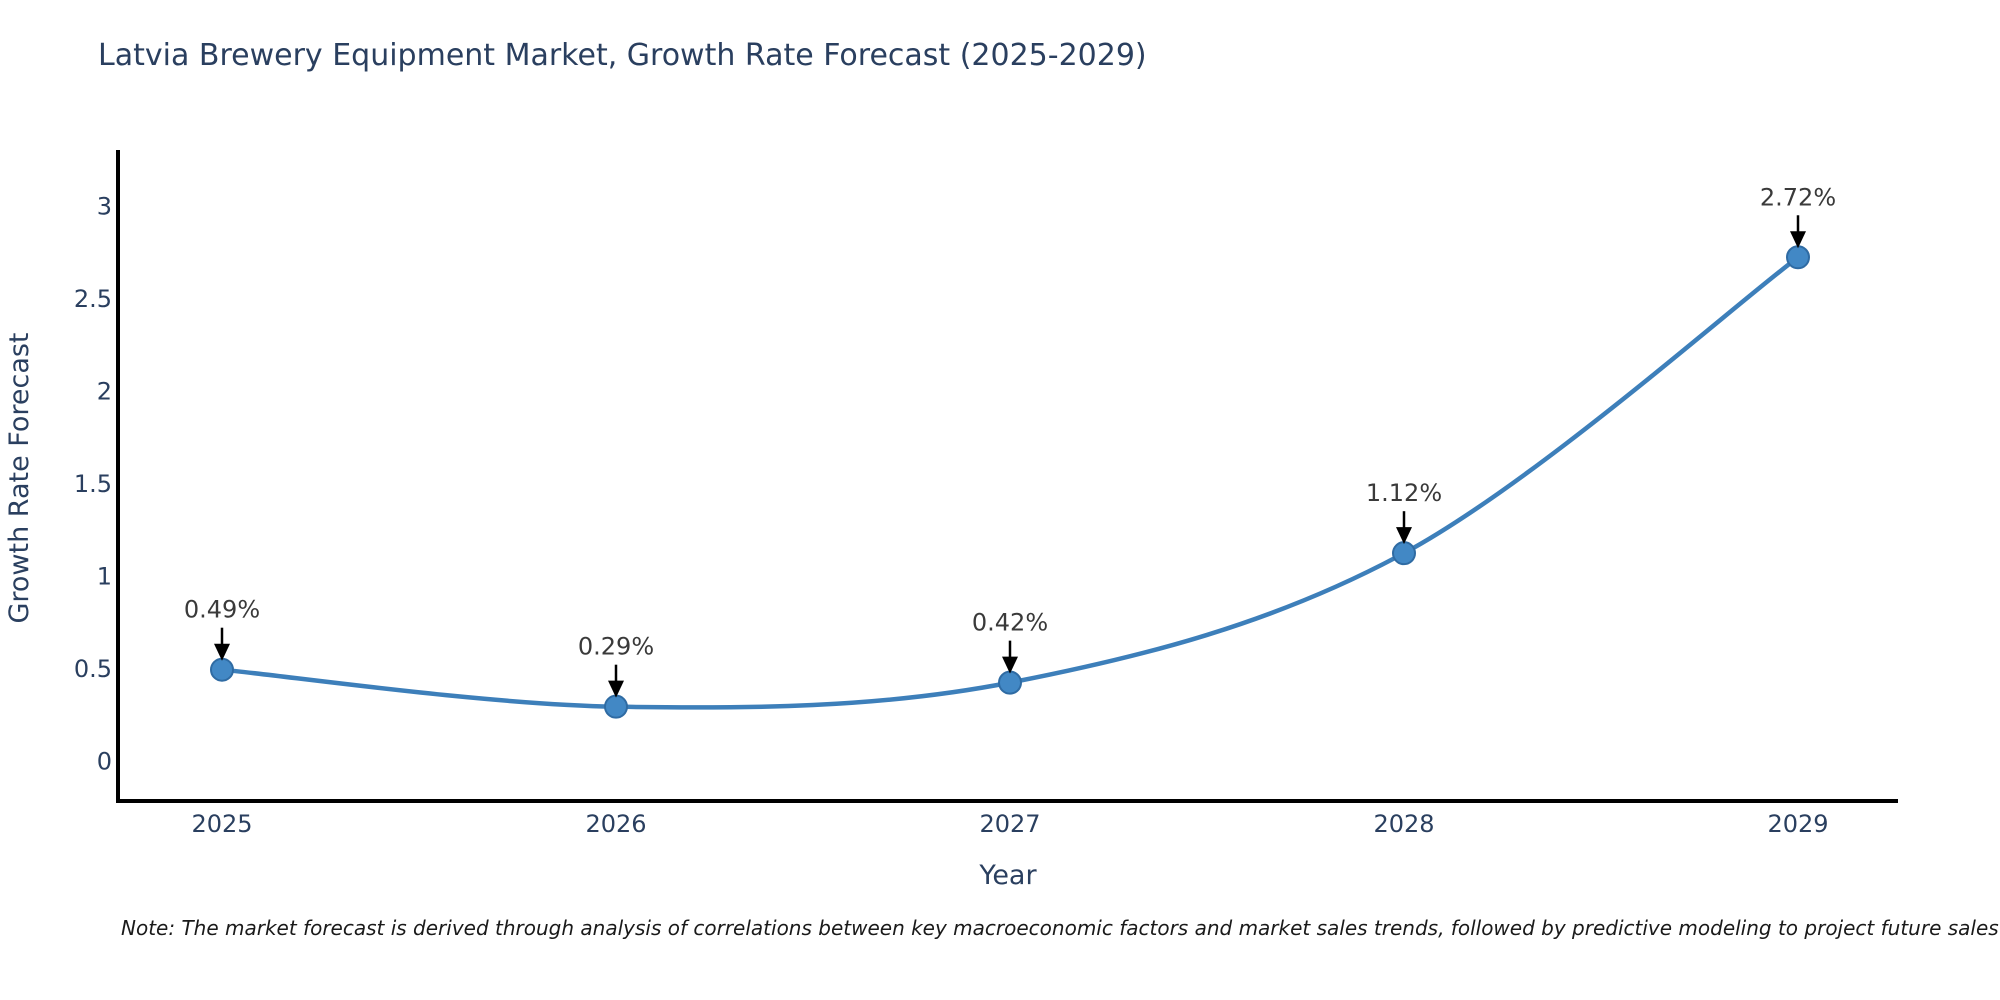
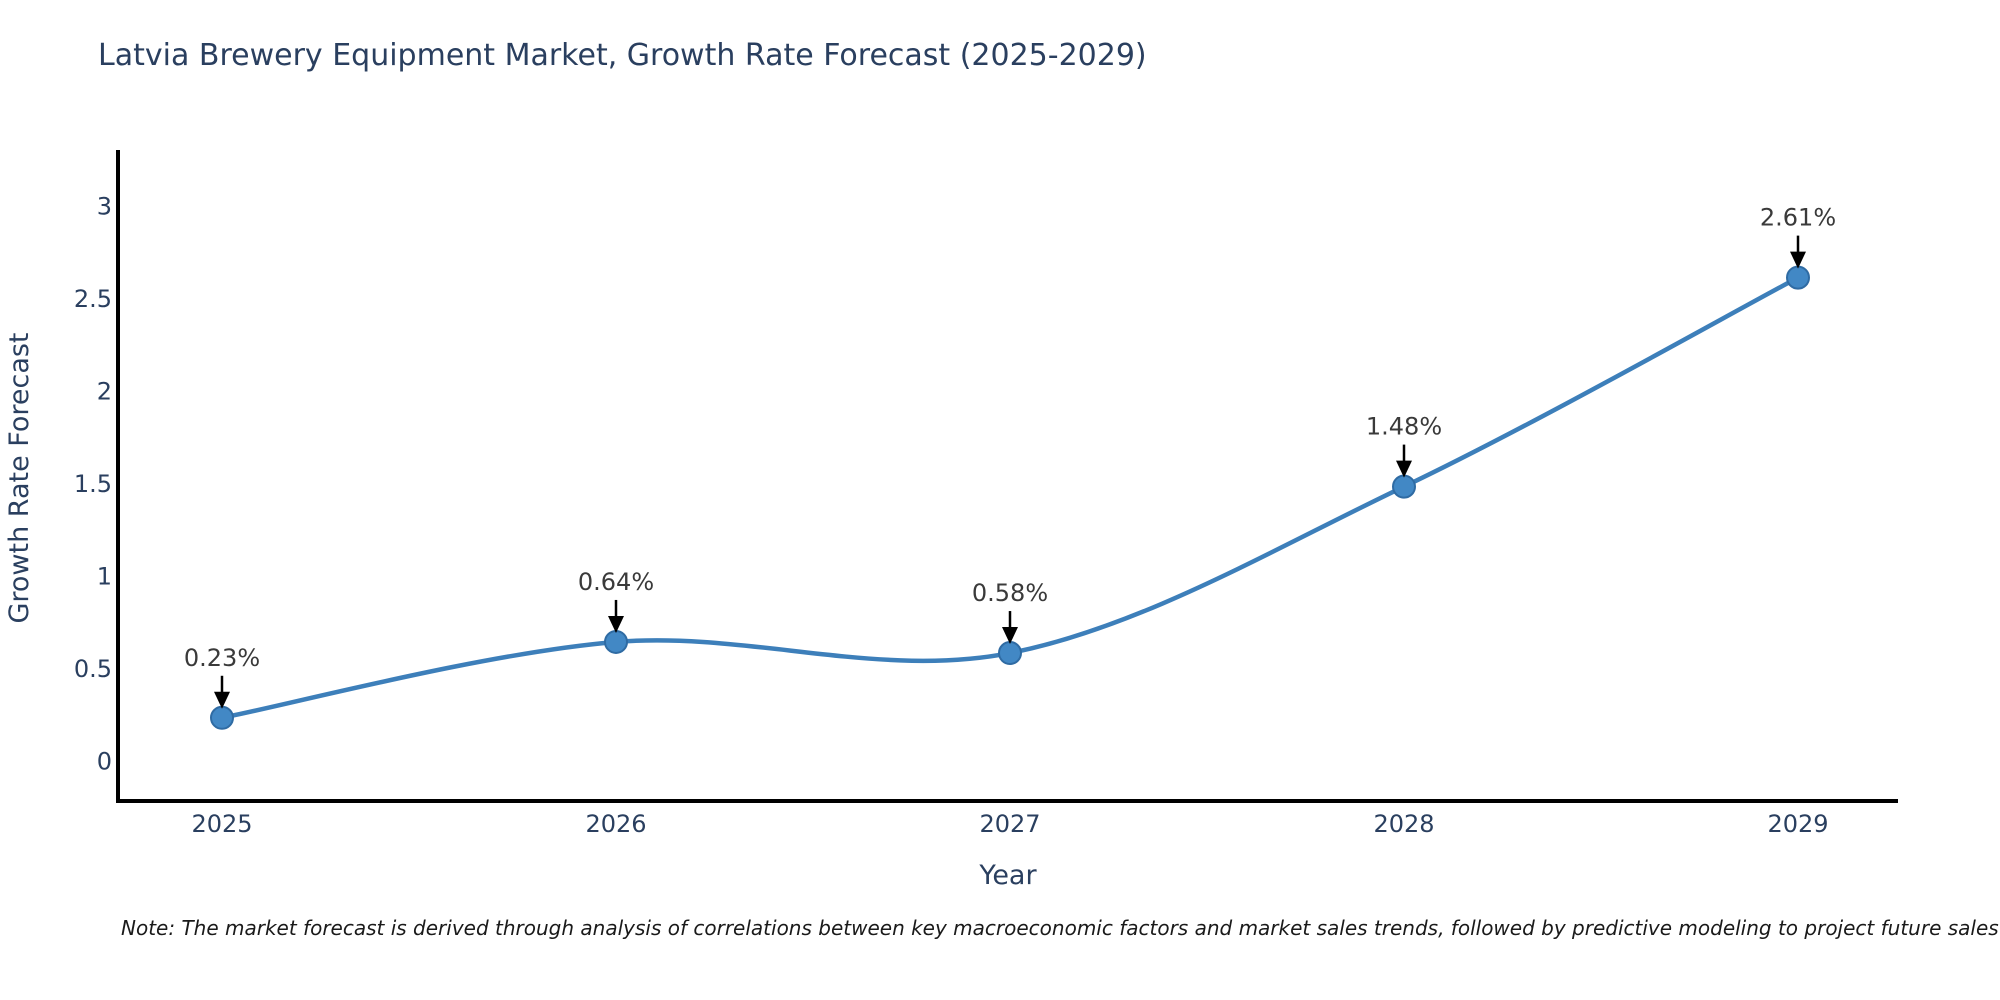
2025: 0.49% -> 0.23%
2026: 0.29% -> 0.64%
2027: 0.42% -> 0.58%
2028: 1.12% -> 1.48%
2029: 2.72% -> 2.61%
